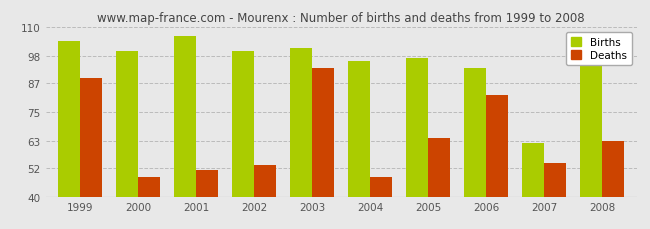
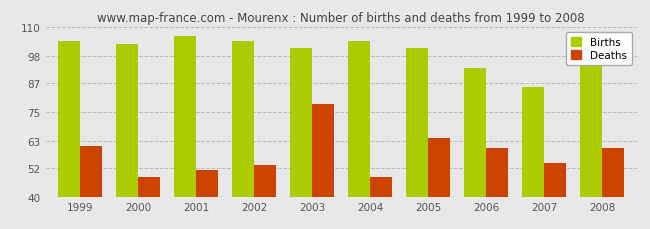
Deaths/1999: 89 -> 61
Births/2000: 100 -> 103
Births/2002: 100 -> 104
Deaths/2003: 93 -> 78
Births/2004: 96 -> 104
Births/2005: 97 -> 101
Deaths/2006: 82 -> 60
Births/2007: 62 -> 85
Deaths/2008: 63 -> 60
